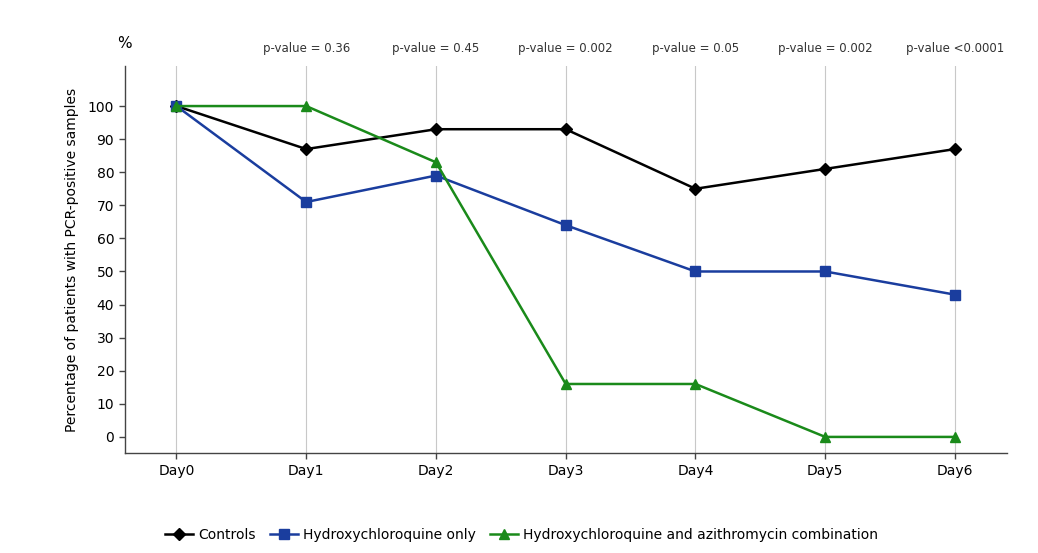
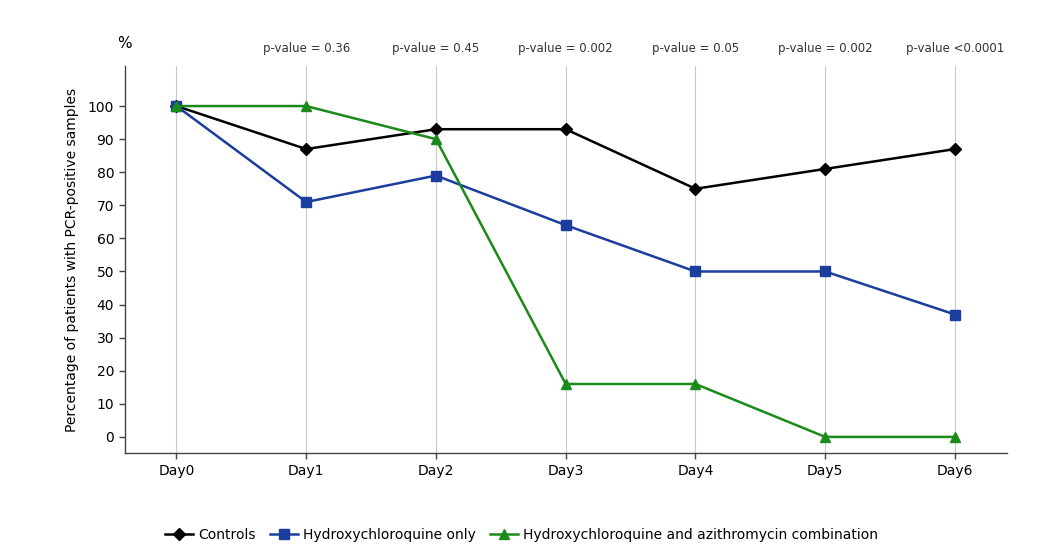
Hydroxychloroquine and azithromycin combination/Day2: 83 -> 90
Hydroxychloroquine only/Day6: 43 -> 37
